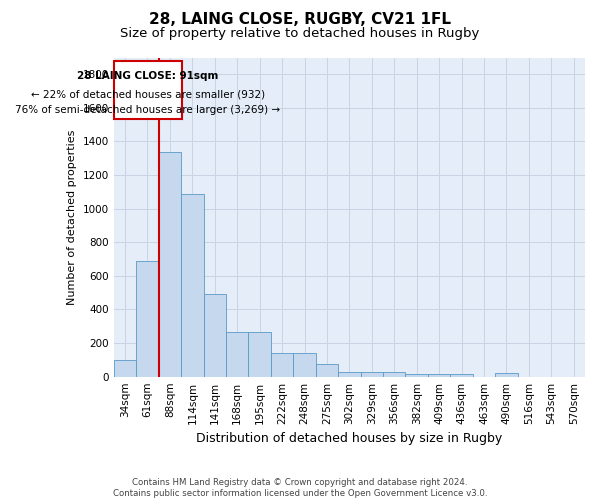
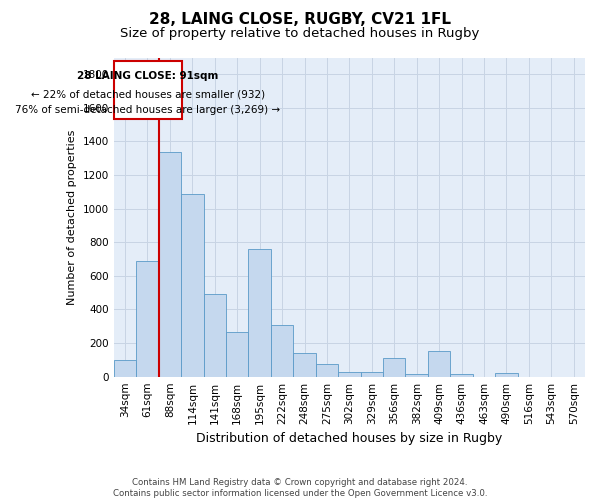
195sqm: 260 -> 760
222sqm: 140 -> 310
356sqm: 20 -> 110
409sqm: 20 -> 150
